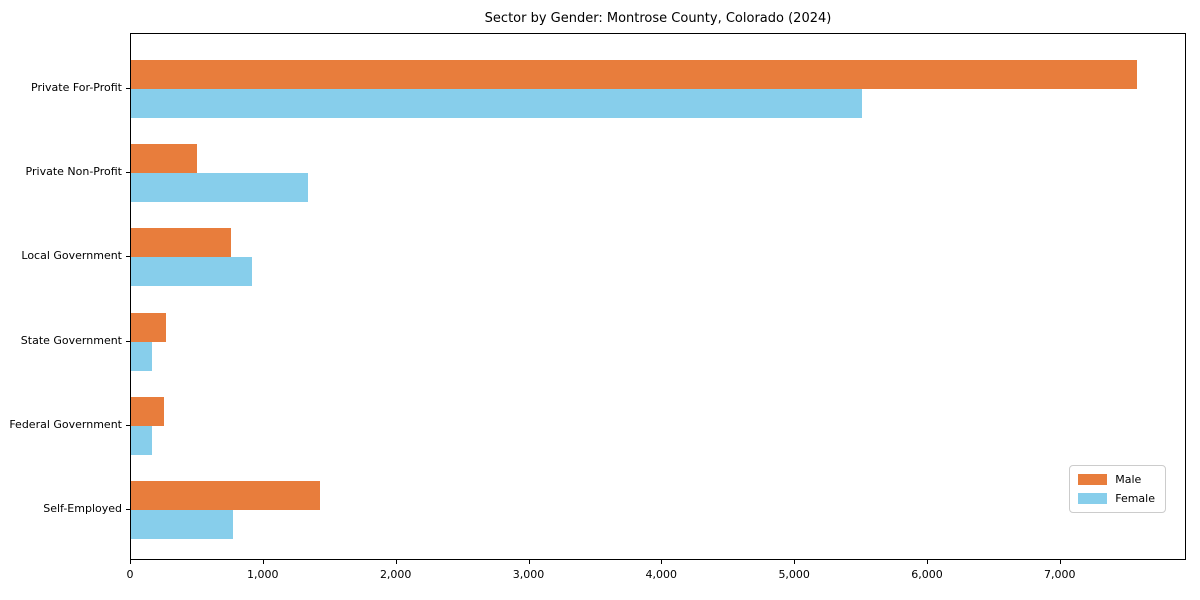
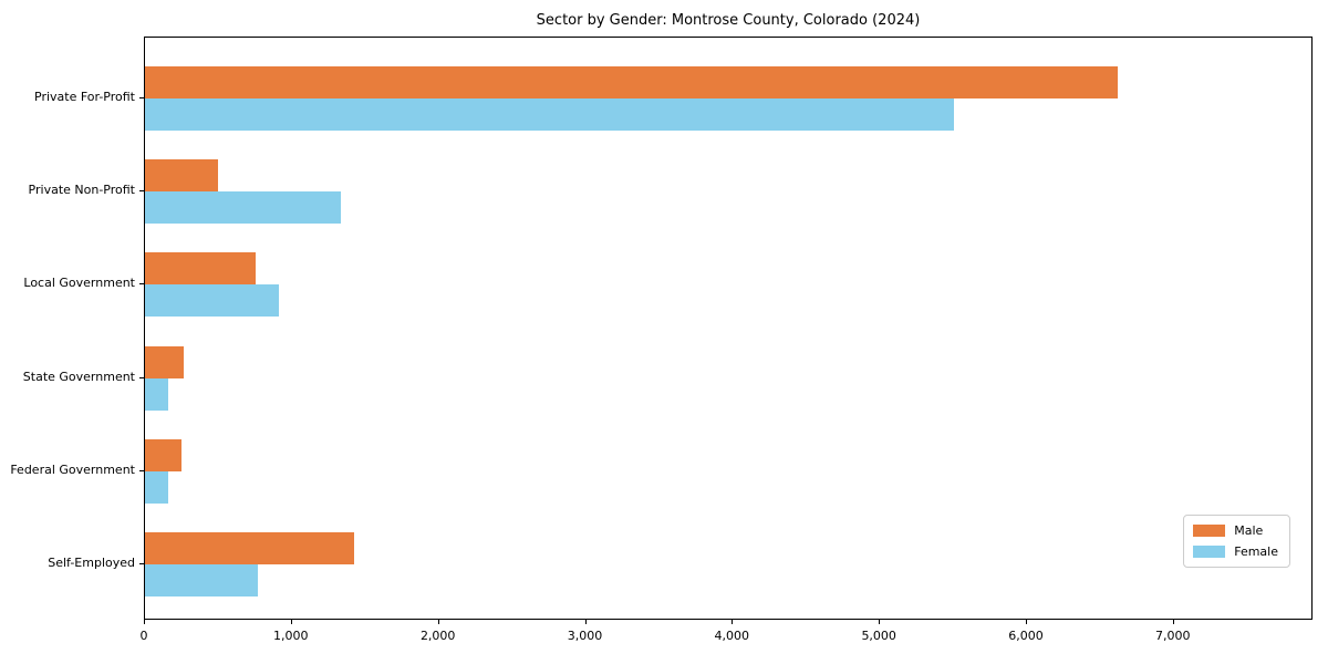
Male/Private For-Profit: 7570 -> 6620
